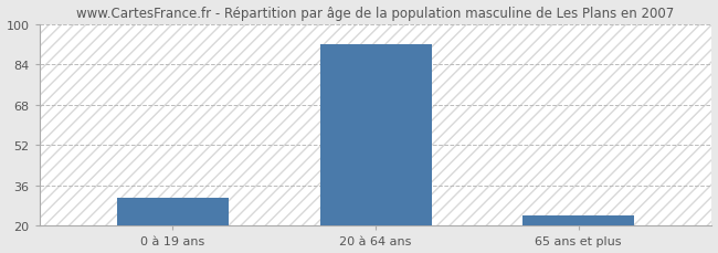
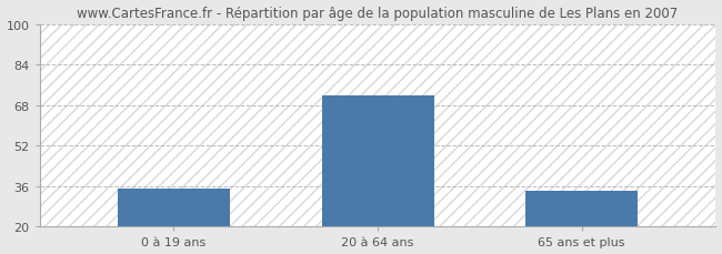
0 à 19 ans: 31 -> 35
20 à 64 ans: 92 -> 72
65 ans et plus: 24 -> 34
